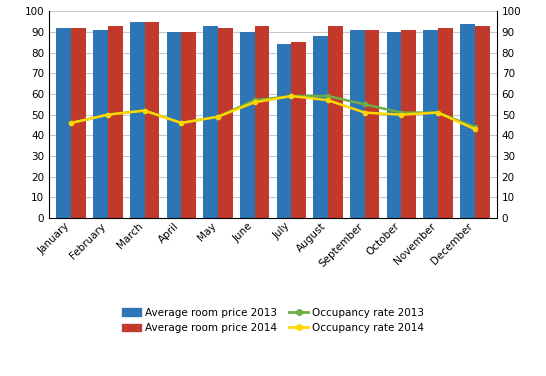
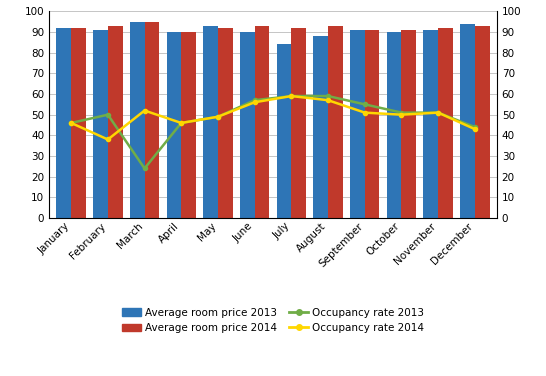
Occupancy rate 2014/February: 50 -> 38
Occupancy rate 2013/March: 52 -> 24
Average room price 2014/July: 85 -> 92
